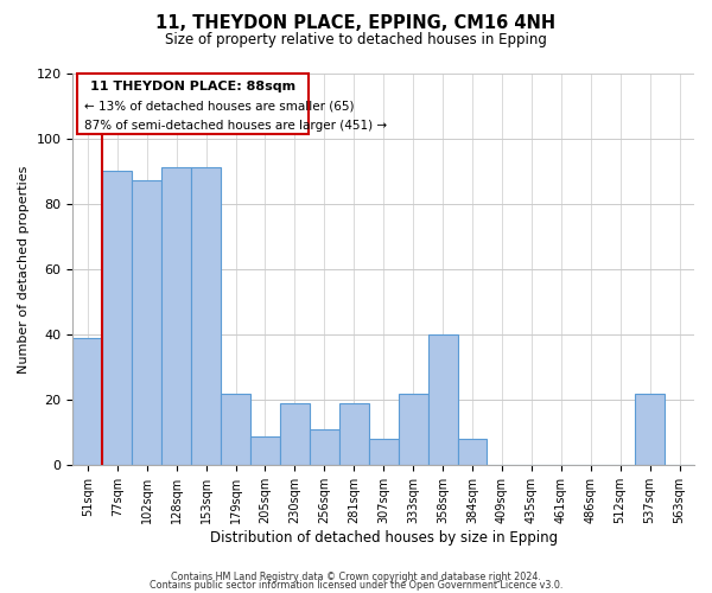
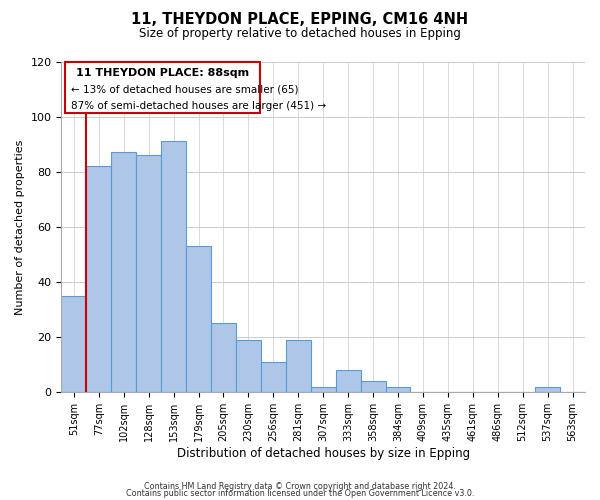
51sqm: 39 -> 35
77sqm: 90 -> 82
128sqm: 91 -> 86
179sqm: 22 -> 53
205sqm: 9 -> 25
307sqm: 8 -> 2
333sqm: 22 -> 8
358sqm: 40 -> 4
384sqm: 8 -> 2
537sqm: 22 -> 2
